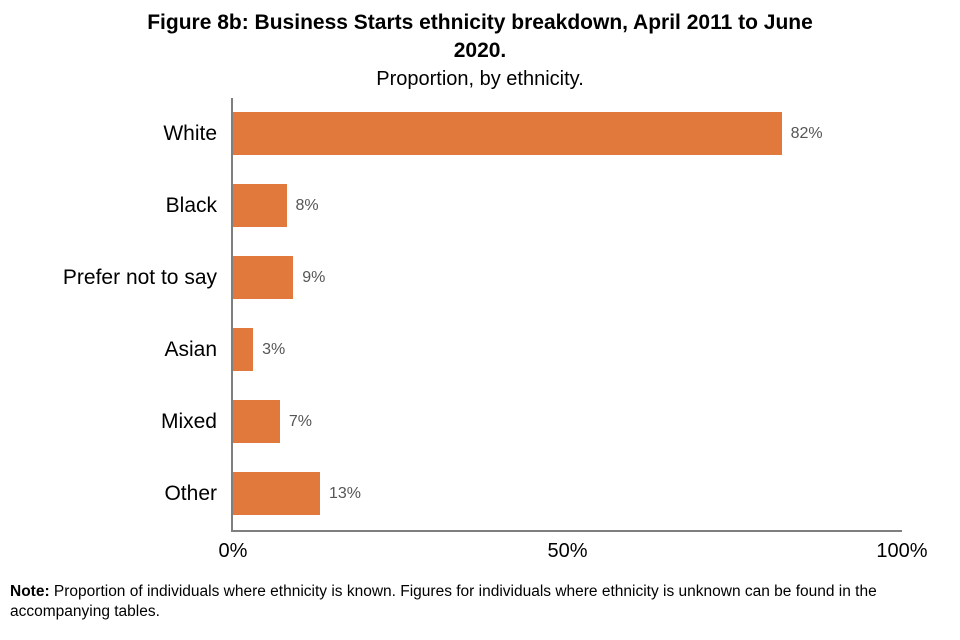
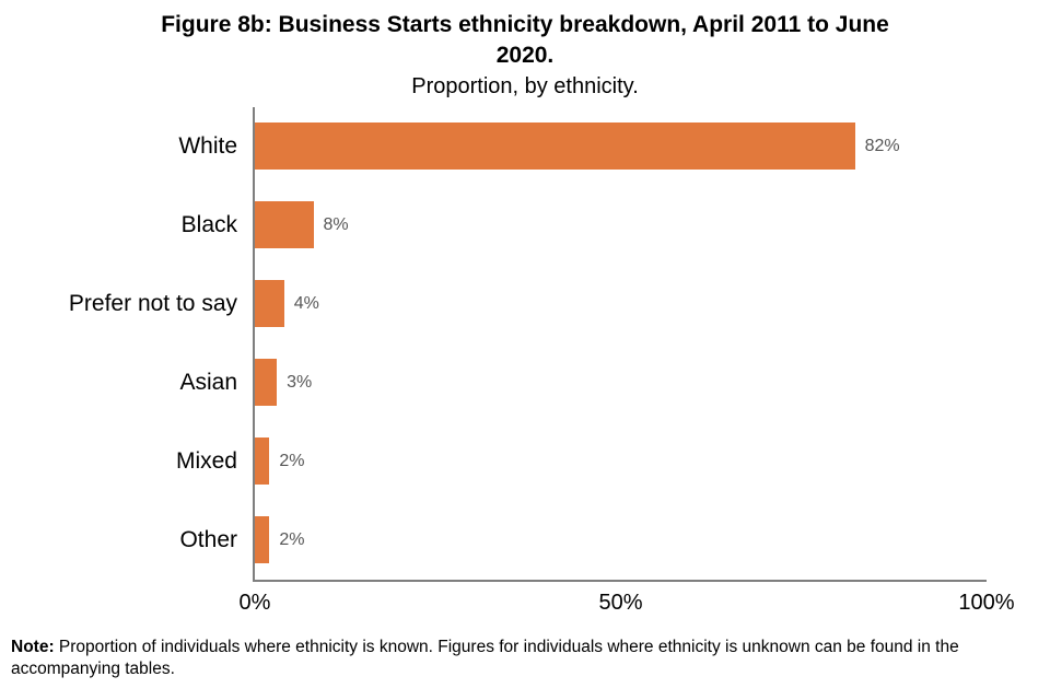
Prefer not to say: 9% -> 4%
Mixed: 7% -> 2%
Other: 13% -> 2%
